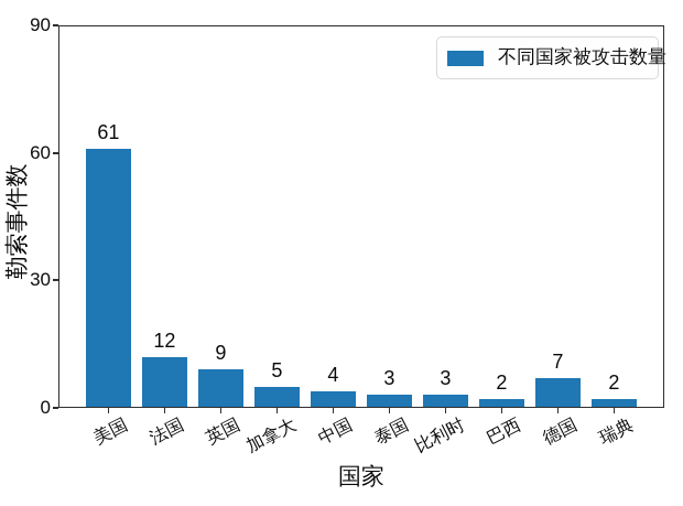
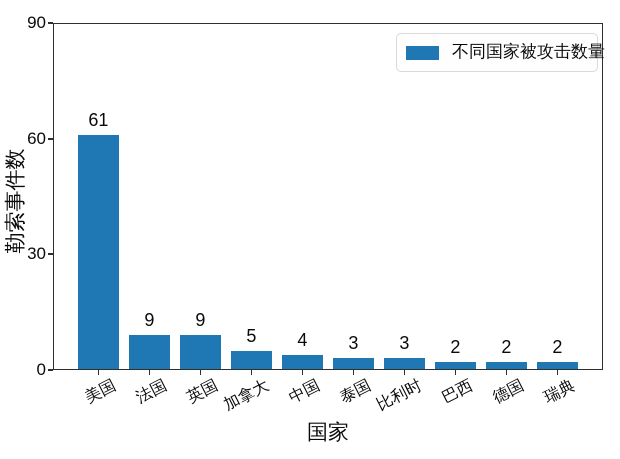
法国: 12 -> 9
德国: 7 -> 2
